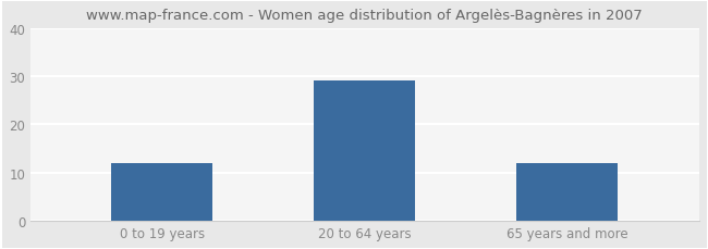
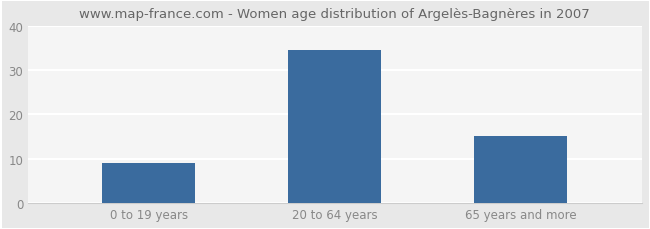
0 to 19 years: 12.0 -> 9.0
20 to 64 years: 29.0 -> 34.5
65 years and more: 12.0 -> 15.0
